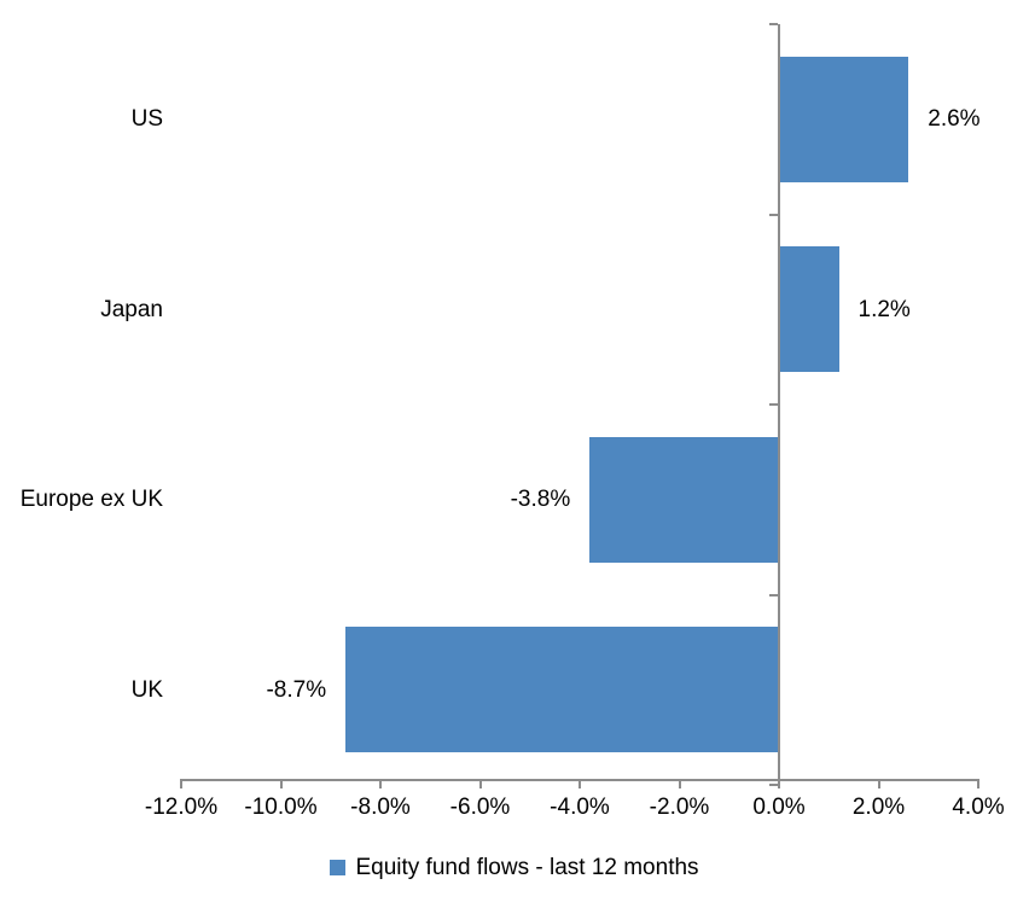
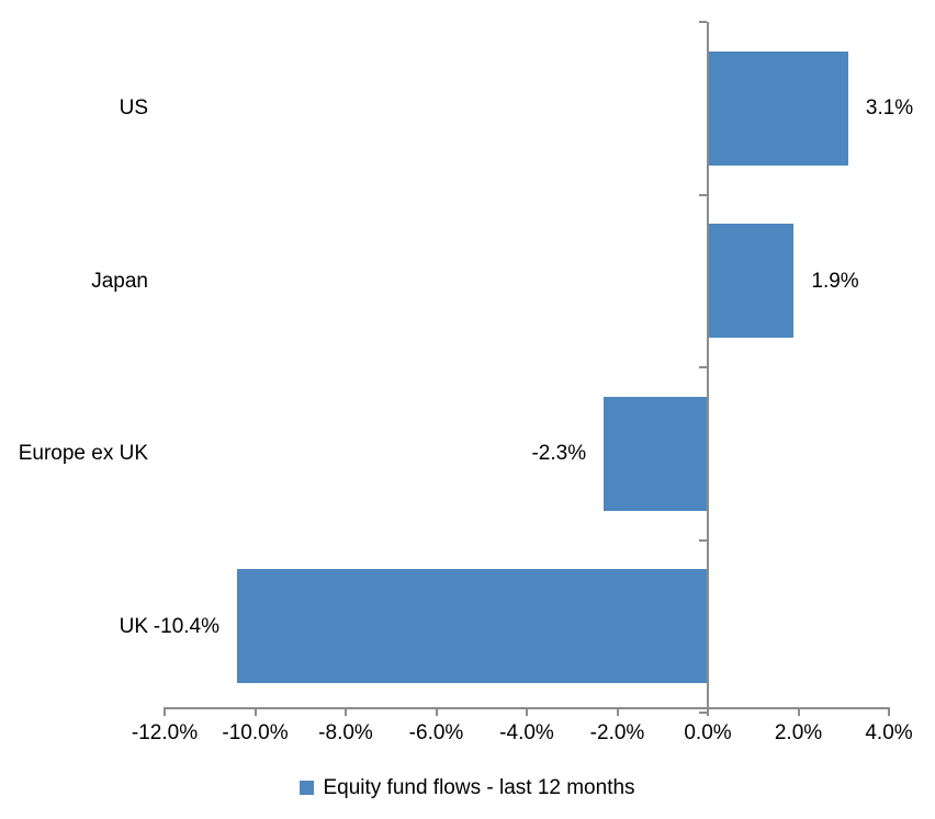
US: 2.6% -> 3.1%
Japan: 1.2% -> 1.9%
Europe ex UK: -3.8% -> -2.3%
UK: -8.7% -> -10.4%
